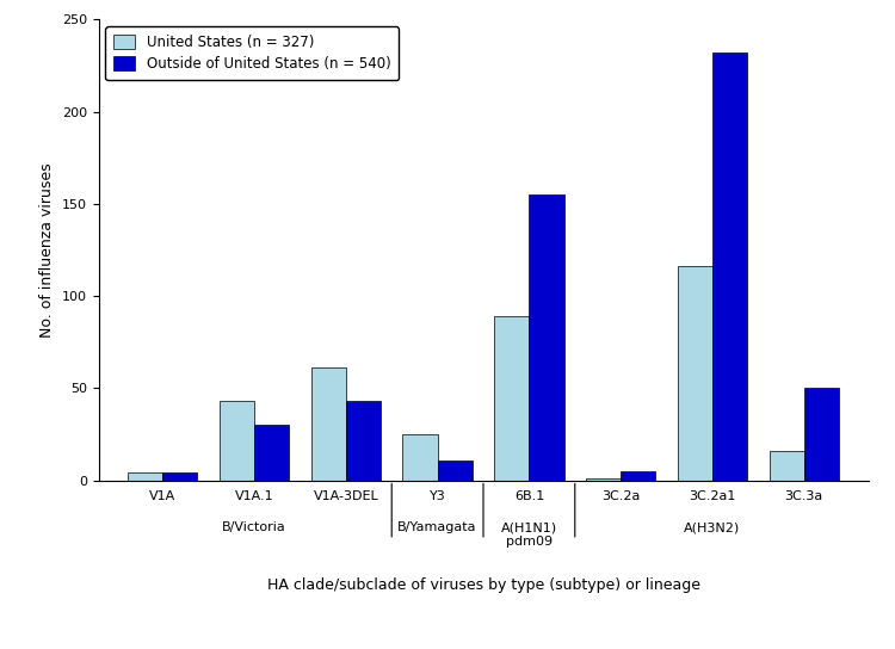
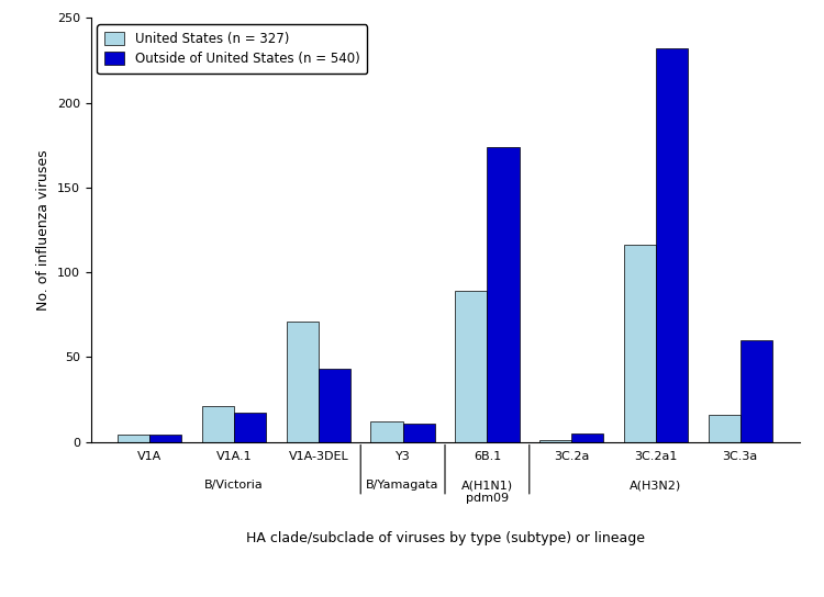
United States (n = 327)/V1A.1: 43 -> 21
Outside of United States (n = 540)/V1A.1: 30 -> 17
United States (n = 327)/V1A-3DEL: 61 -> 71
United States (n = 327)/Y3: 25 -> 12
Outside of United States (n = 540)/6B.1: 155 -> 174
Outside of United States (n = 540)/3C.3a: 50 -> 60
